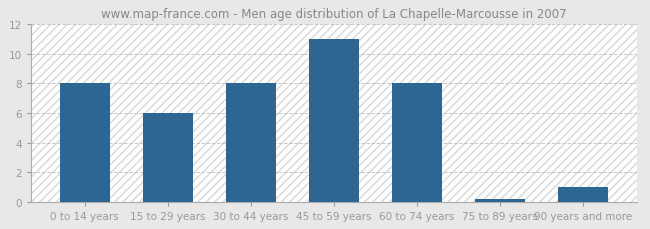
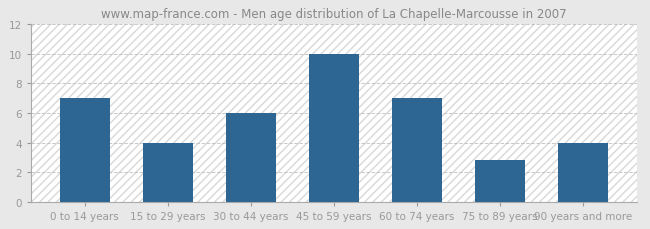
0 to 14 years: 8.0 -> 7.0
15 to 29 years: 6.0 -> 4.0
30 to 44 years: 8.0 -> 6.0
45 to 59 years: 11.0 -> 10.0
60 to 74 years: 8.0 -> 7.0
75 to 89 years: 0.1 -> 2.8
90 years and more: 1.0 -> 4.0
